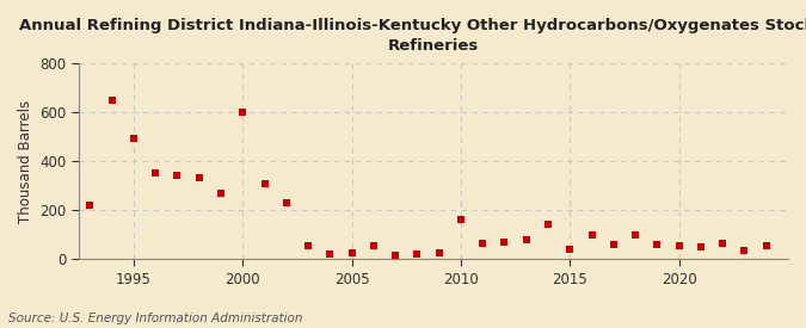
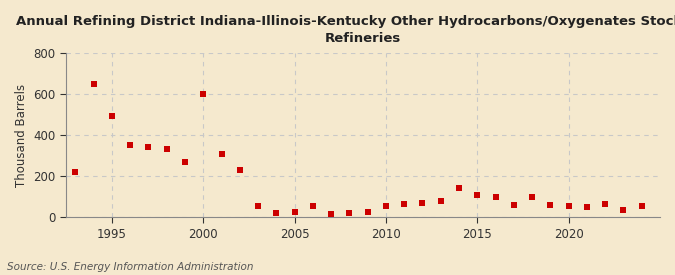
2010: 160 -> 55
2015: 40 -> 110
